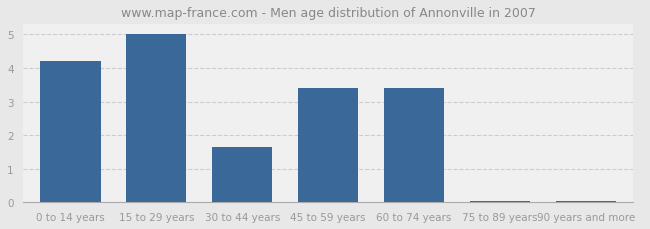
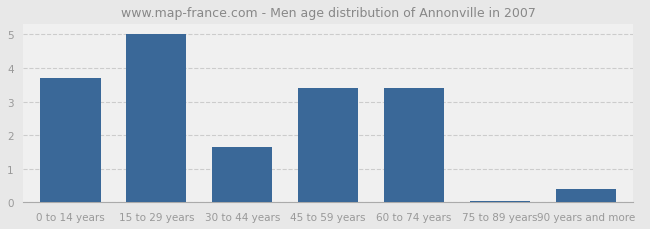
0 to 14 years: 4.20 -> 3.70
90 years and more: 0.05 -> 0.40
